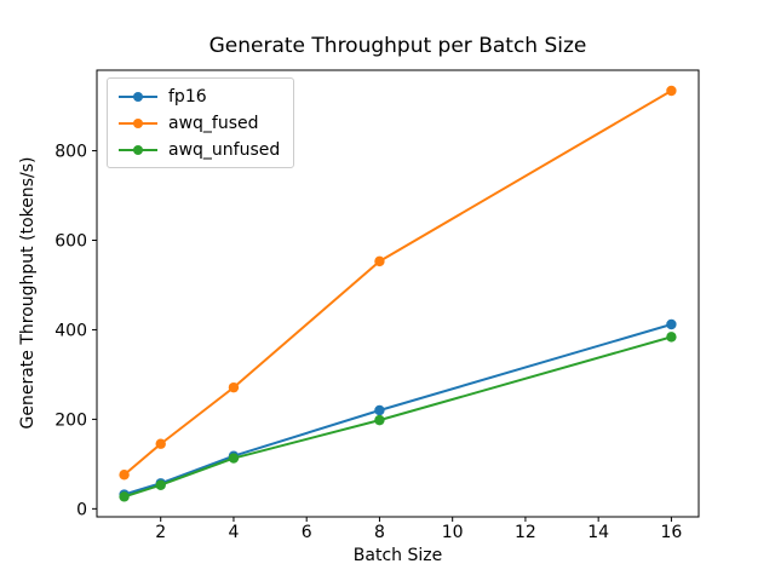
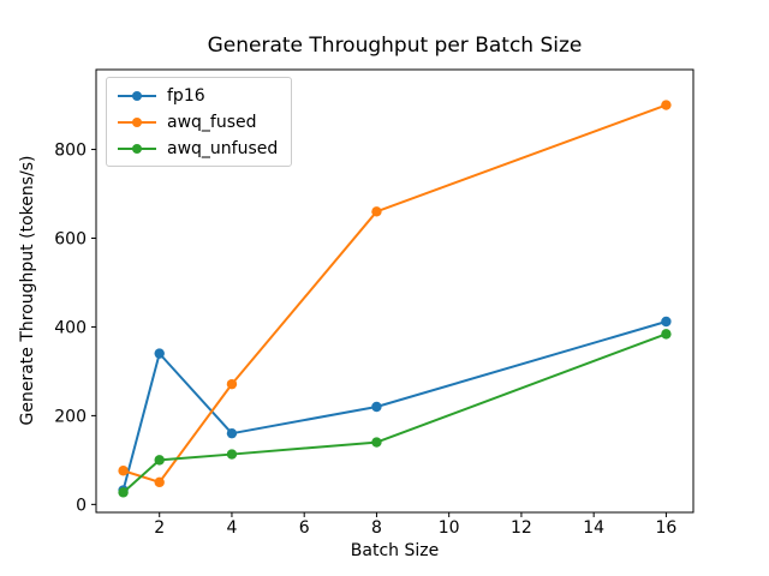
fp16/2: 60 -> 340
awq_fused/2: 140 -> 50
awq_unfused/2: 50 -> 100
fp16/4: 120 -> 160
awq_fused/8: 550 -> 660
awq_unfused/8: 200 -> 140
awq_fused/16: 930 -> 900
